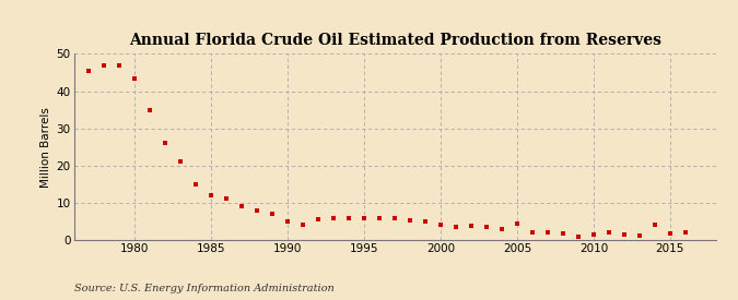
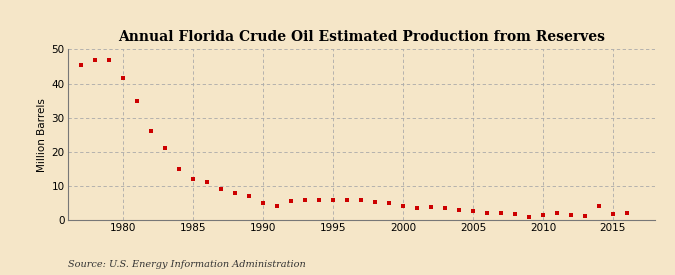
1980: 43.5 -> 41.5
2005: 4.5 -> 2.5
